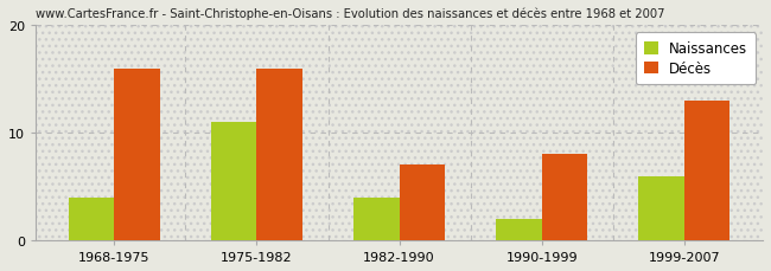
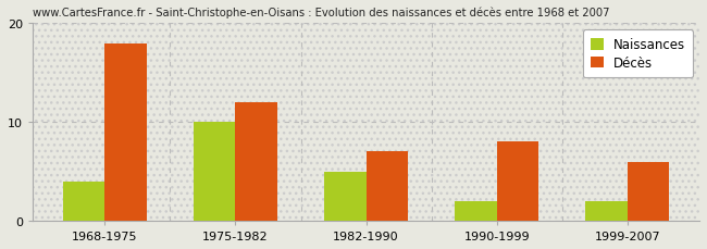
Décès/1968-1975: 16 -> 18
Naissances/1975-1982: 11 -> 10
Décès/1975-1982: 16 -> 12
Naissances/1982-1990: 4 -> 5
Naissances/1999-2007: 6 -> 2
Décès/1999-2007: 13 -> 6
